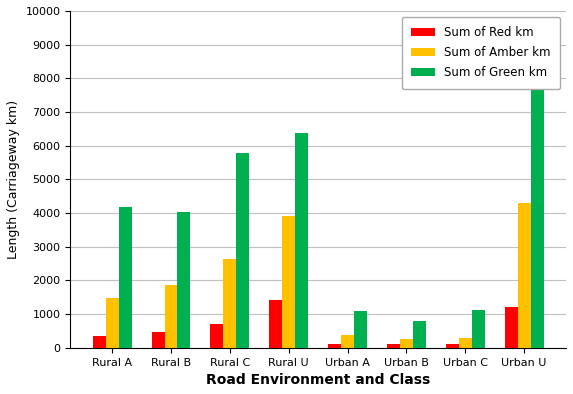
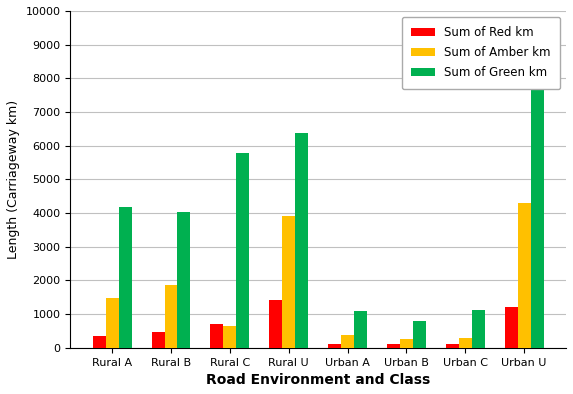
Sum of Amber km/Rural C: 2650 -> 650
